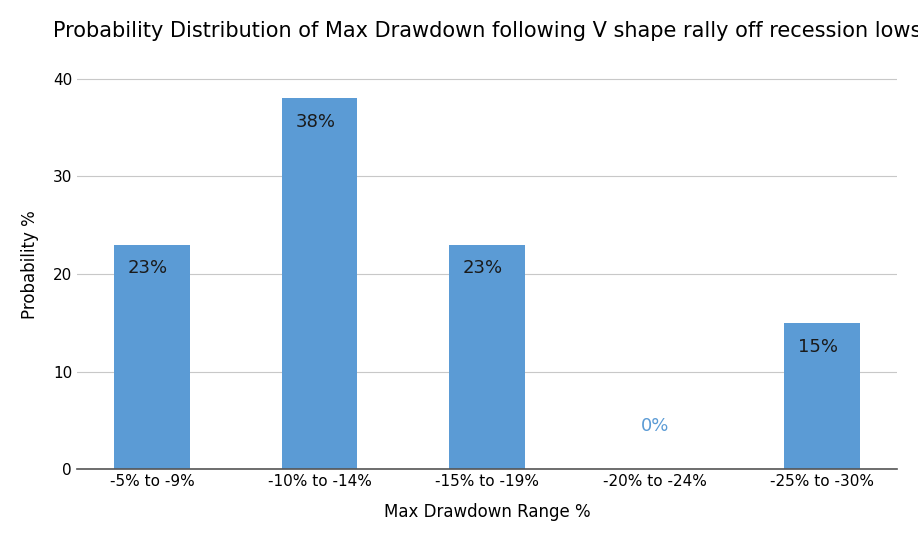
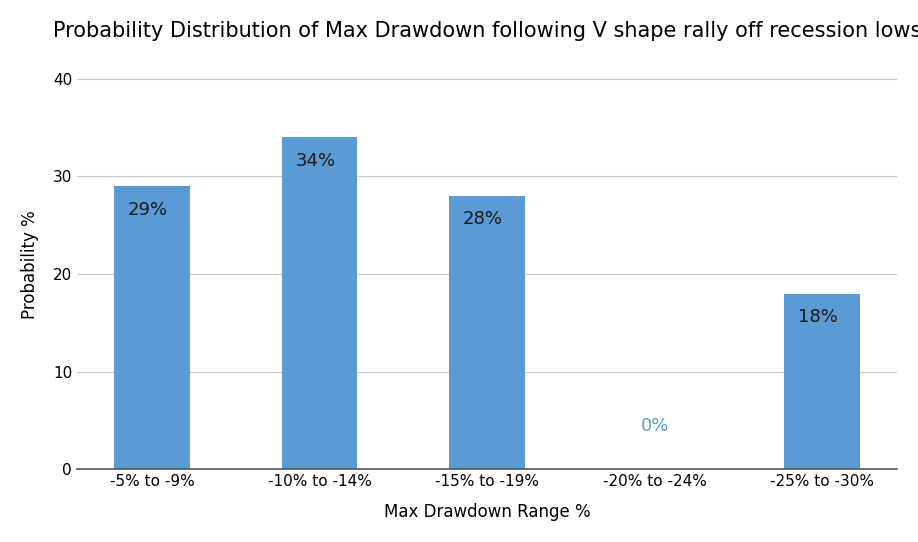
-5% to -9%: 23% -> 29%
-10% to -14%: 38% -> 34%
-15% to -19%: 23% -> 28%
-25% to -30%: 15% -> 18%
